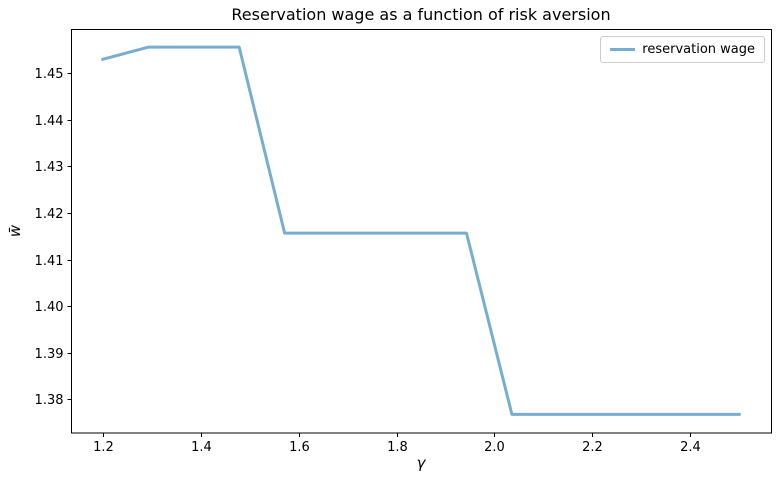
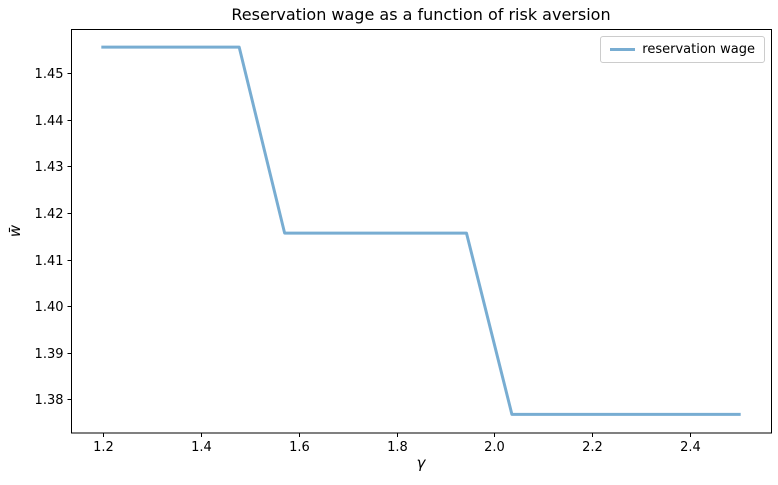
1.2: 1.453 -> 1.456
